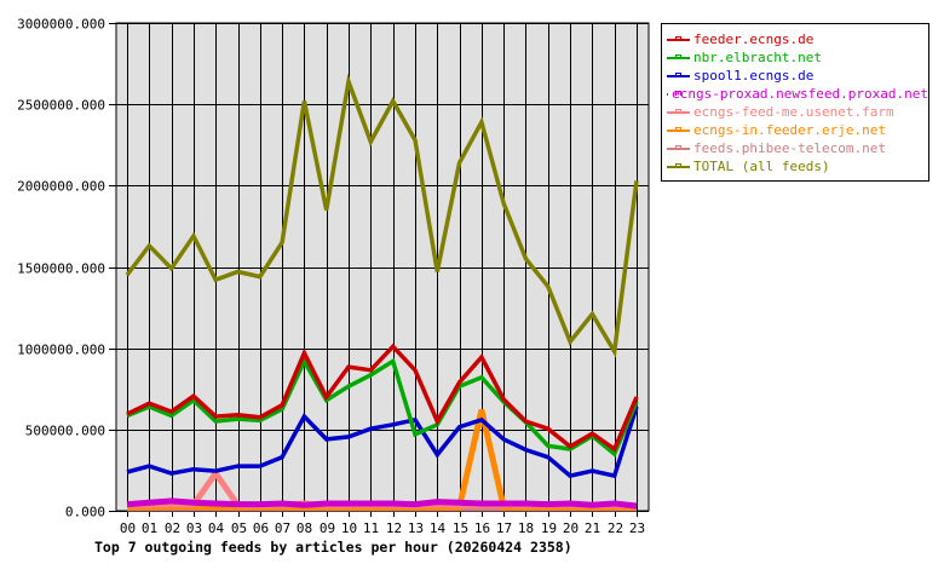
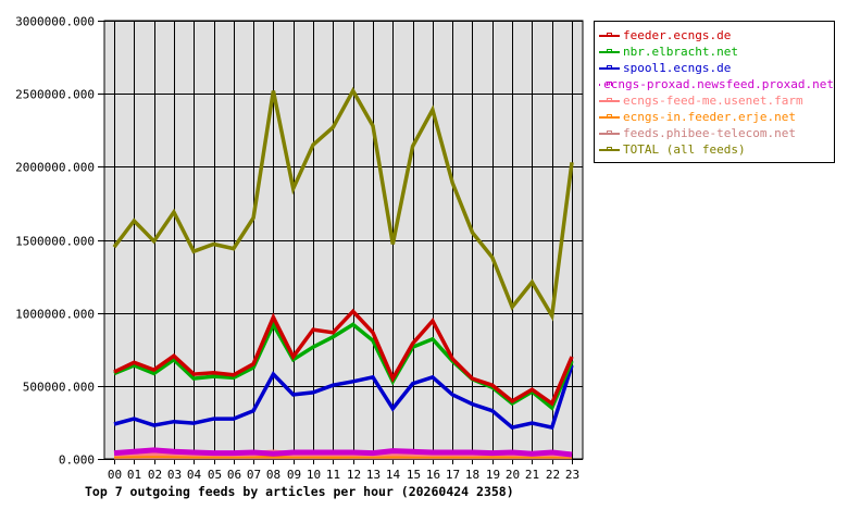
ecngs-feed-me.usenet.farm/04: 230000 -> 40000
TOTAL (all feeds)/10: 2640000 -> 2150000
nbr.elbracht.net/13: 470000 -> 810000
ecngs-in.feeder.erje.net/16: 620000 -> 20000
nbr.elbracht.net/19: 400000 -> 490000
